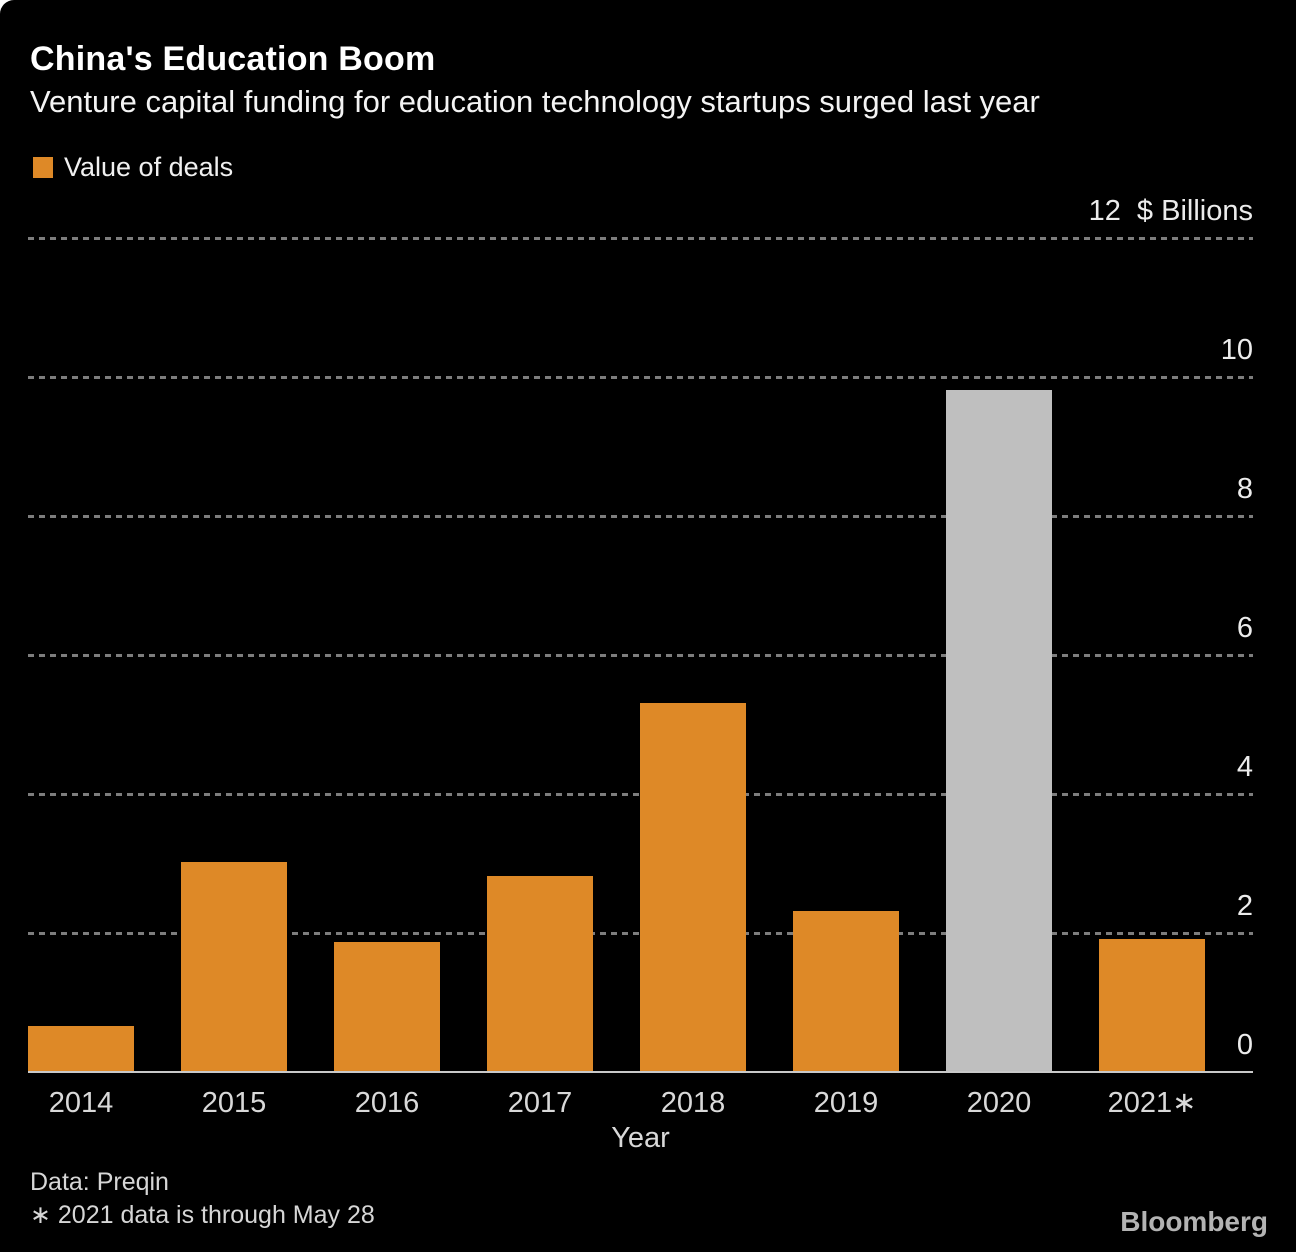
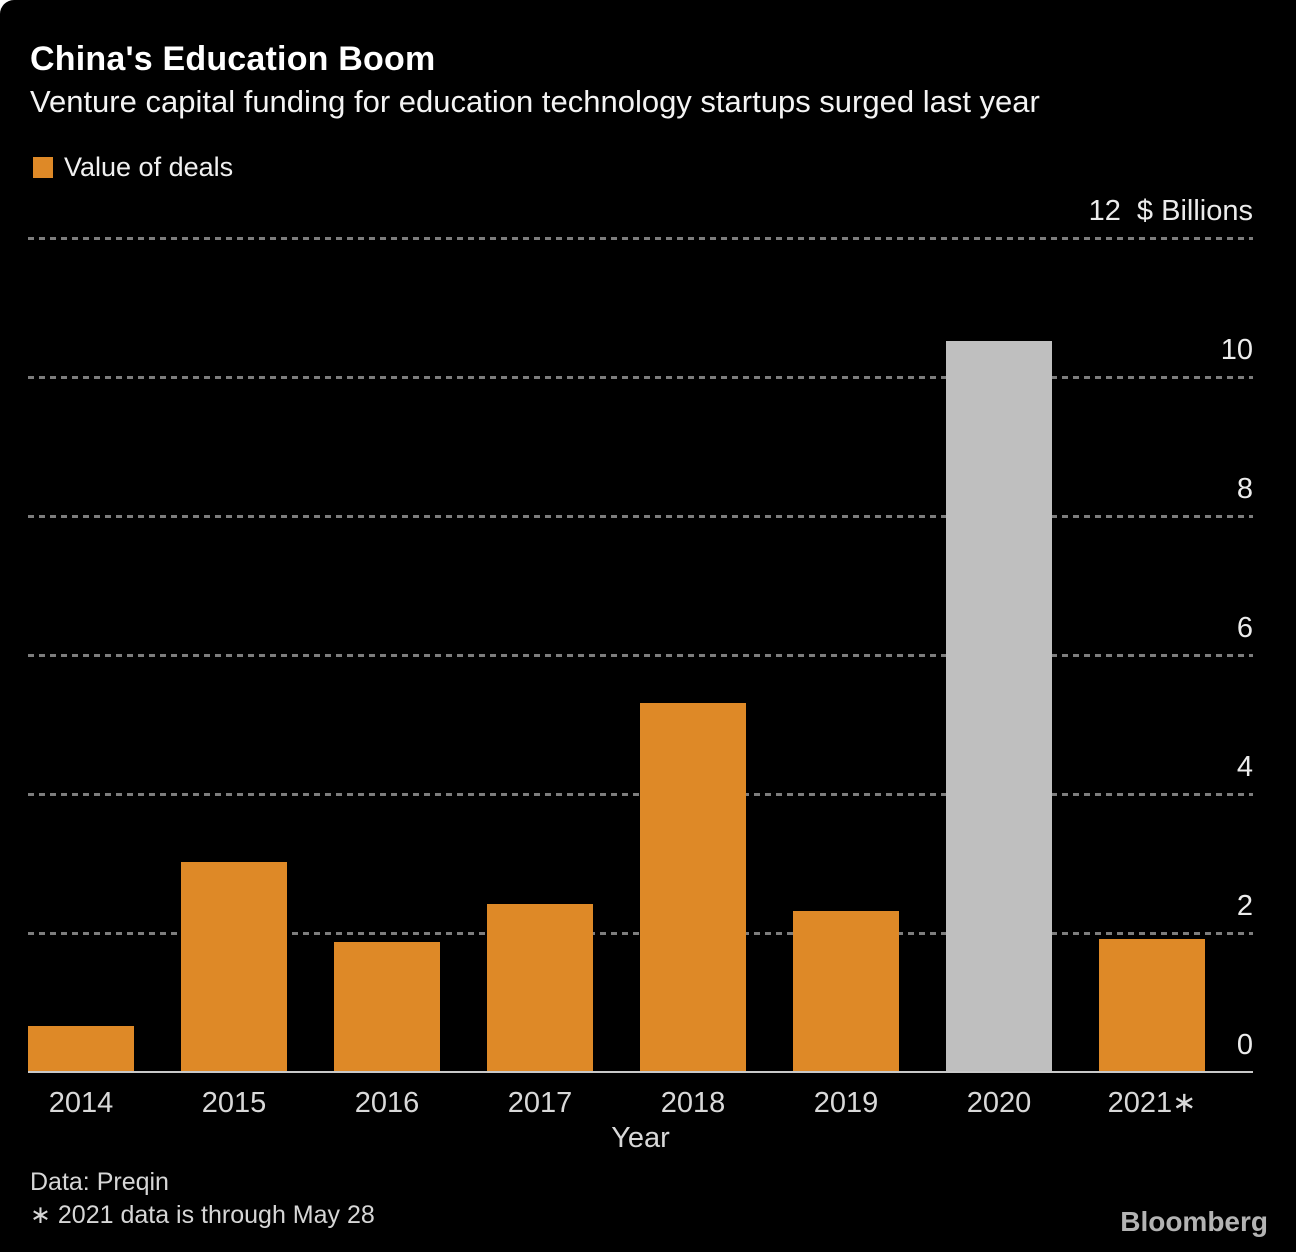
2017: 2.8 -> 2.4
2020: 9.8 -> 10.5
